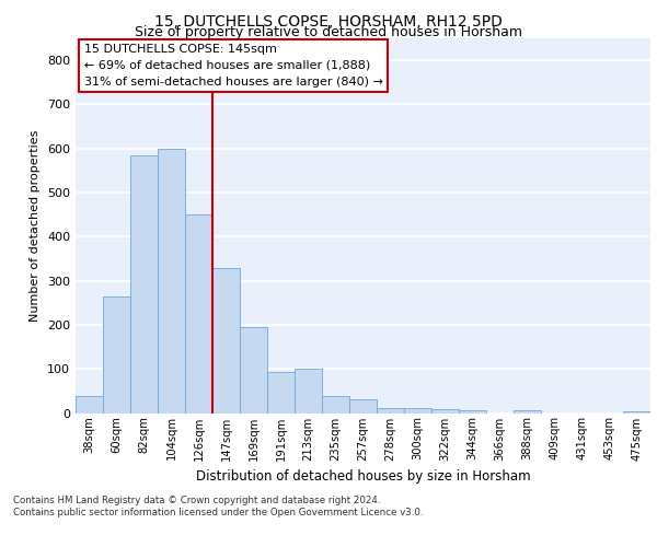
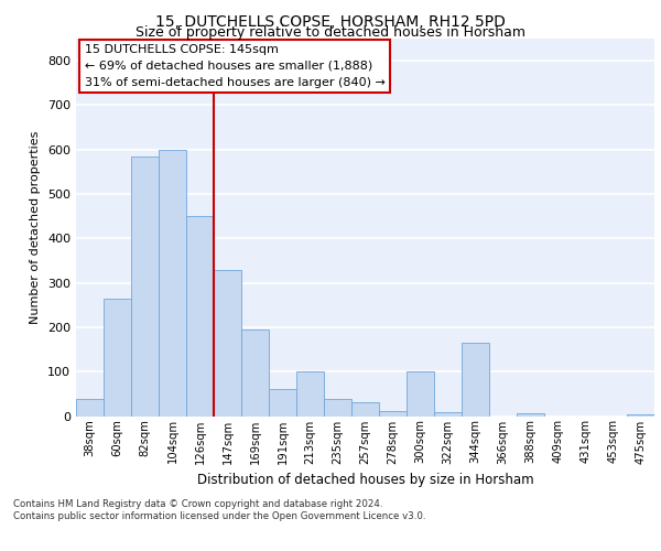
191sqm: 93 -> 60
300sqm: 10 -> 100
344sqm: 5 -> 165
